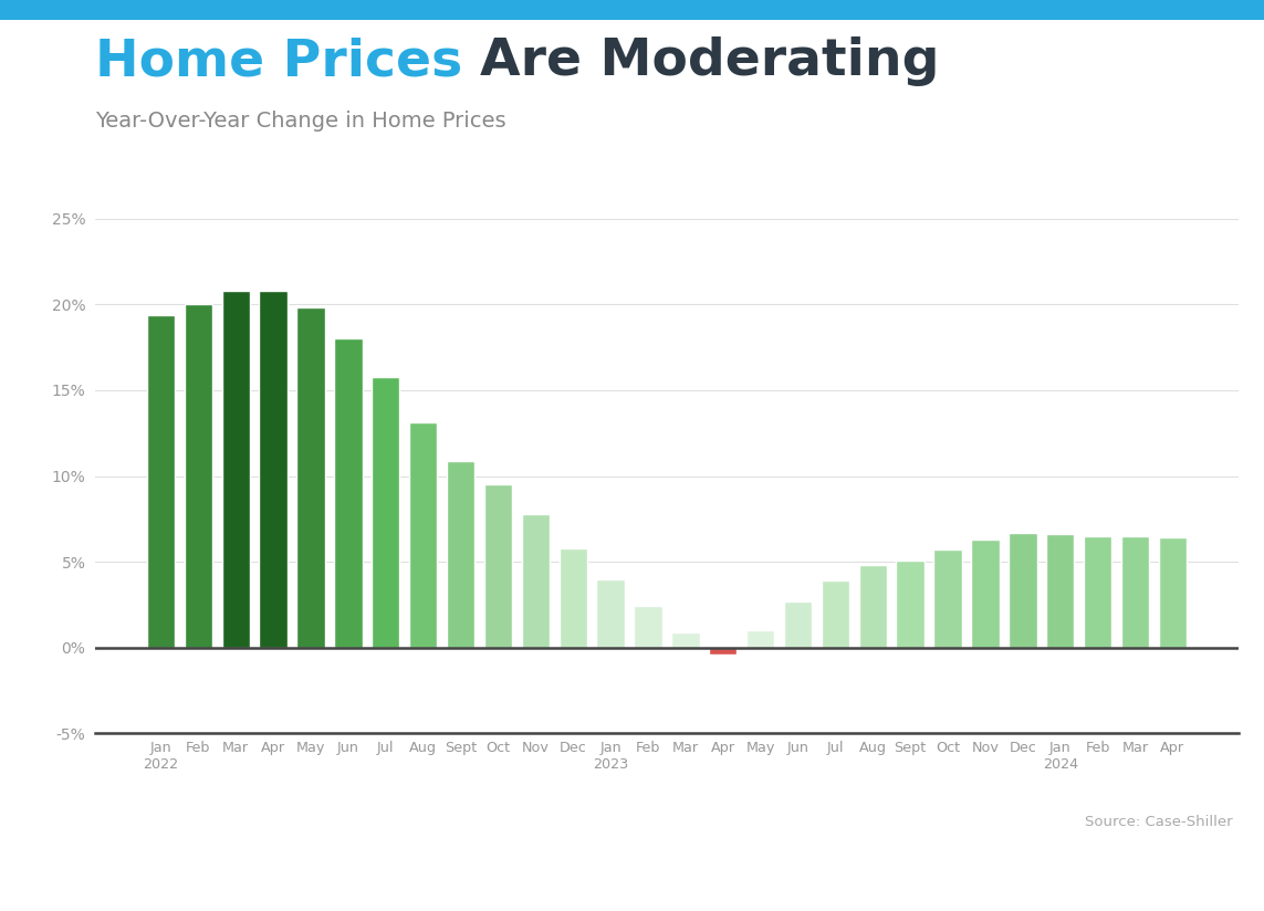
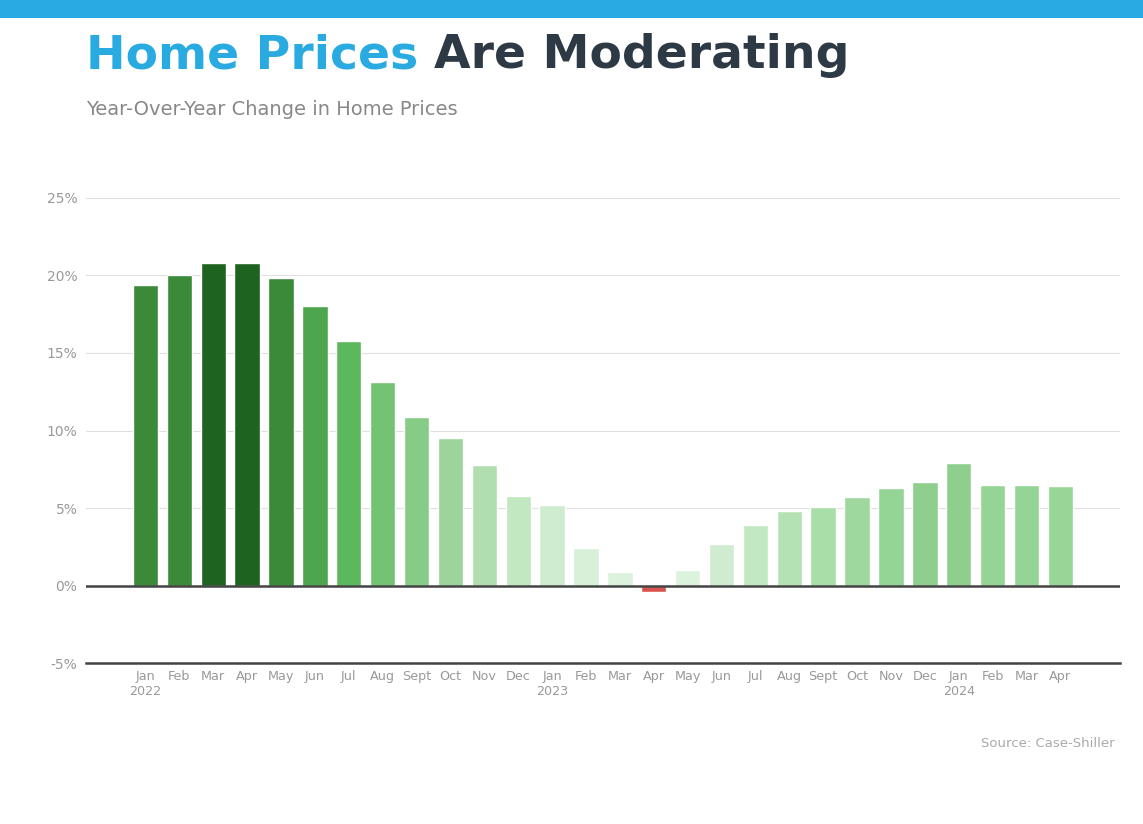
Jan 2023: 4.0% -> 5.2%
Jan 2024: 6.6% -> 7.9%
